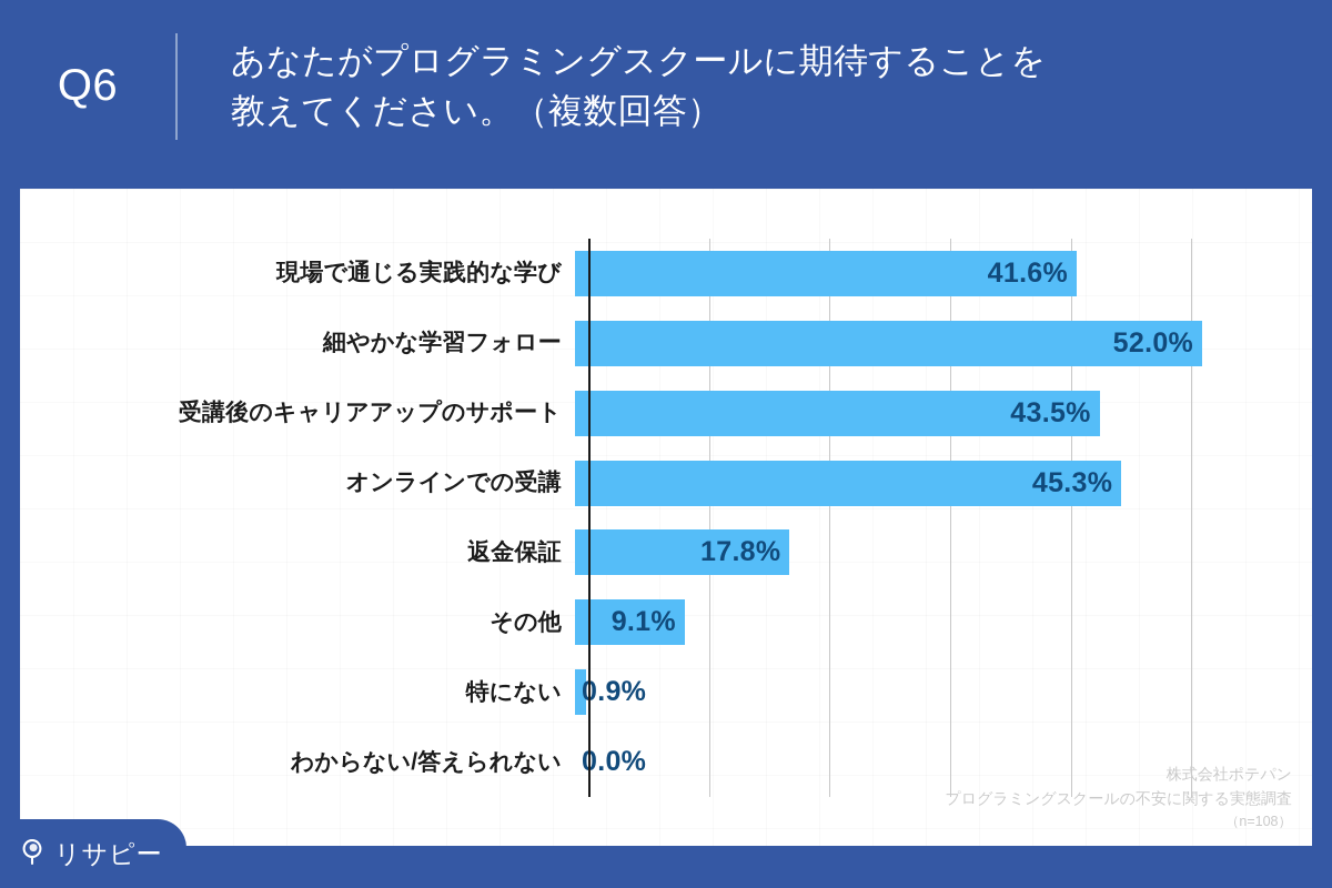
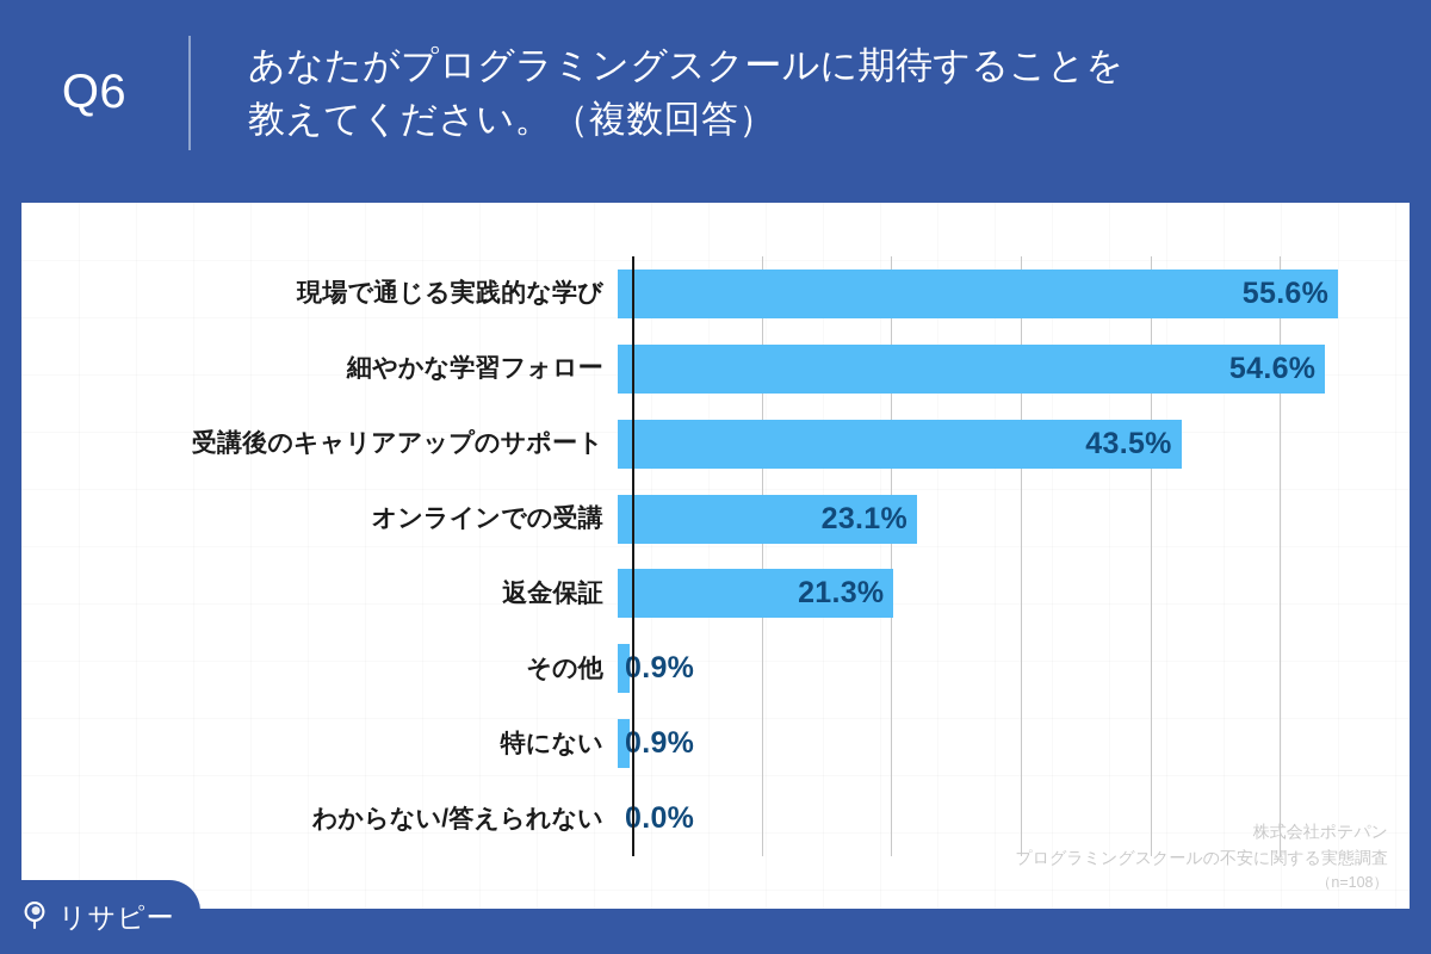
現場で通じる実践的な学び: 41.6% -> 55.6%
細やかな学習フォロー: 52.0% -> 54.6%
オンラインでの受講: 45.3% -> 23.1%
返金保証: 17.8% -> 21.3%
その他: 9.1% -> 0.9%
